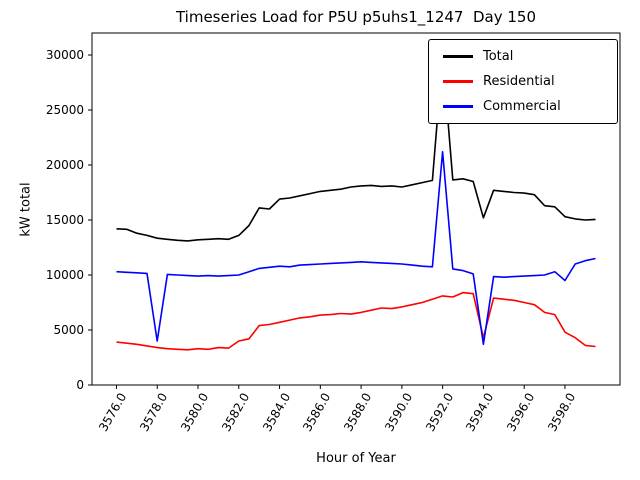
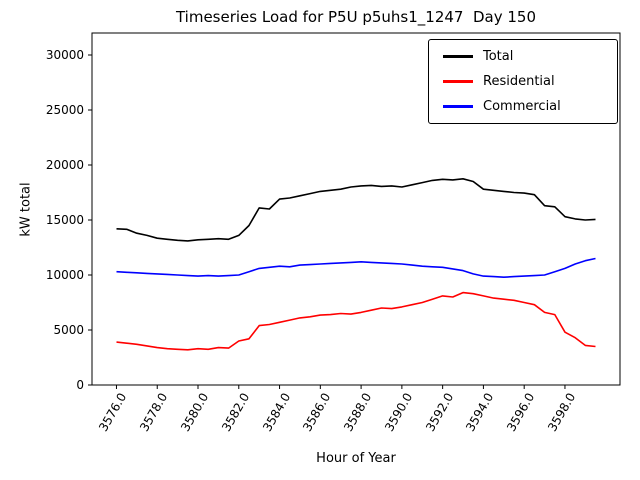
Commercial/3578.0: 4000 -> 10100
Total/3592.0: 30000 -> 18700
Commercial/3592.0: 21200 -> 10700
Total/3594.0: 15200 -> 17800
Residential/3594.0: 4300 -> 8100
Commercial/3594.0: 3700 -> 9900
Commercial/3598.0: 9500 -> 10600
